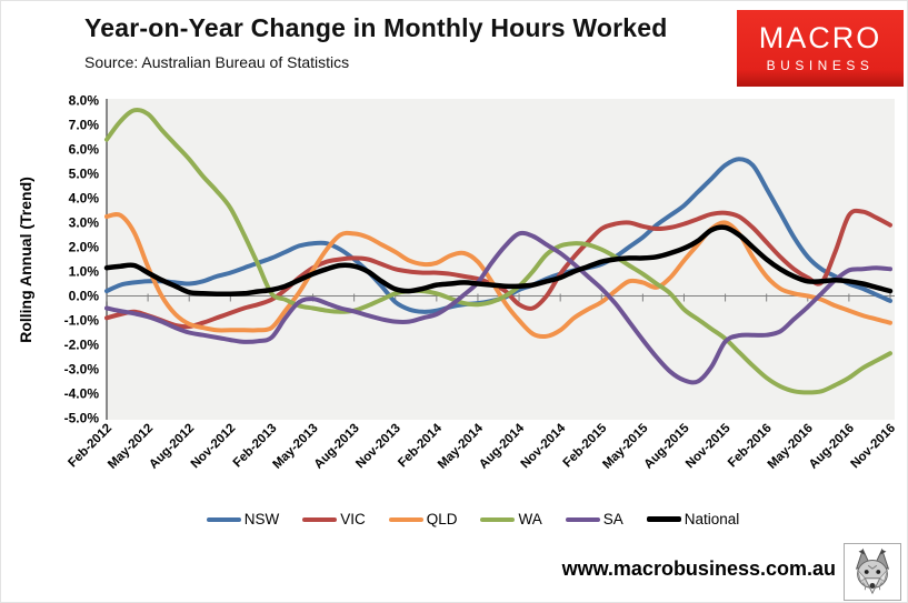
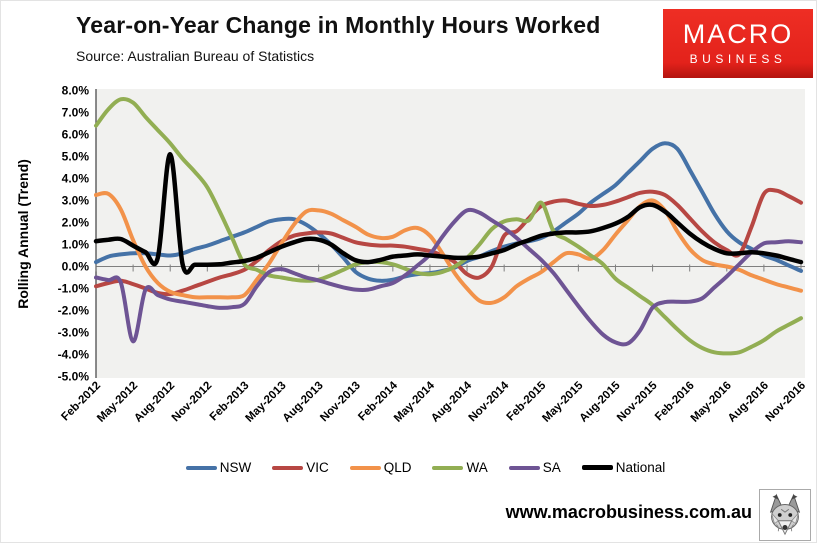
SA/May-2012: -0.8% -> -3.4%
National/Aug-2012: 0.1% -> 5.1%
VIC/Nov-2014: 0.9% -> 1.4%
WA/Feb-2015: 1.9% -> 2.9%
